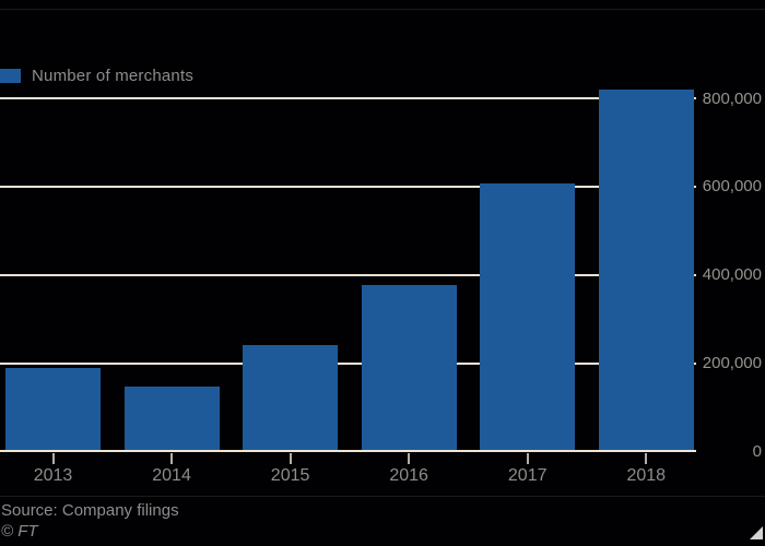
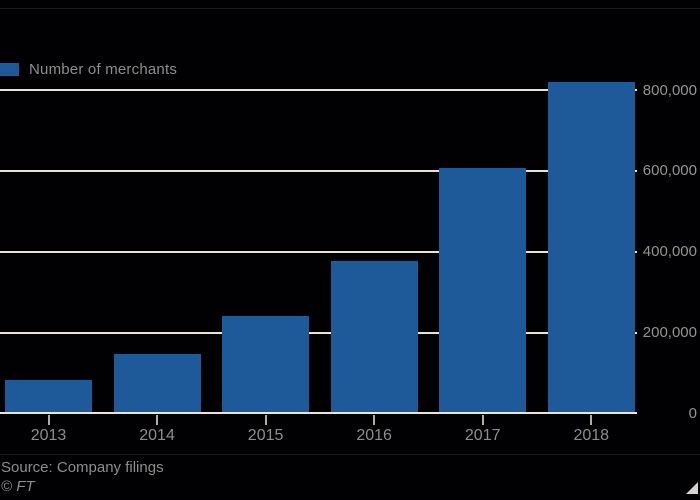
2013: 190000 -> 80000
